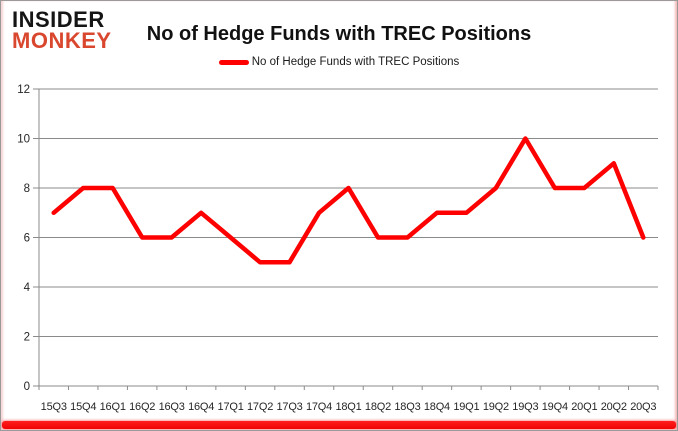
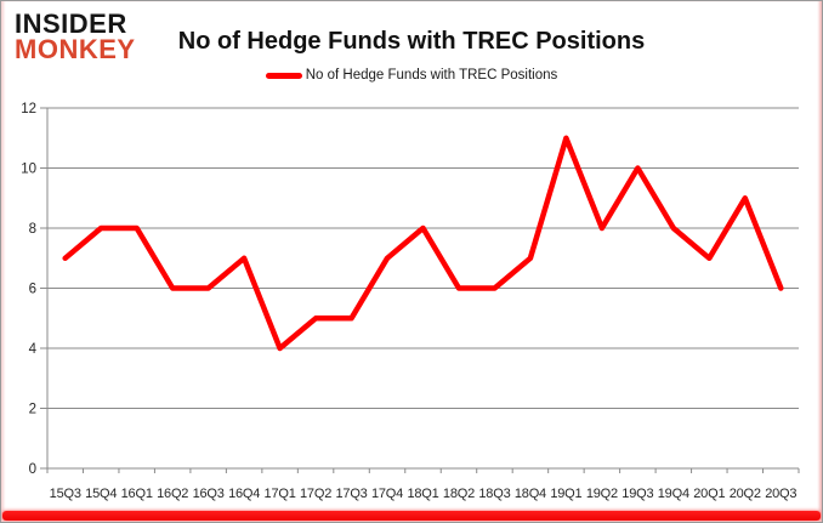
17Q1: 6 -> 4
19Q1: 7 -> 11
20Q1: 8 -> 7
